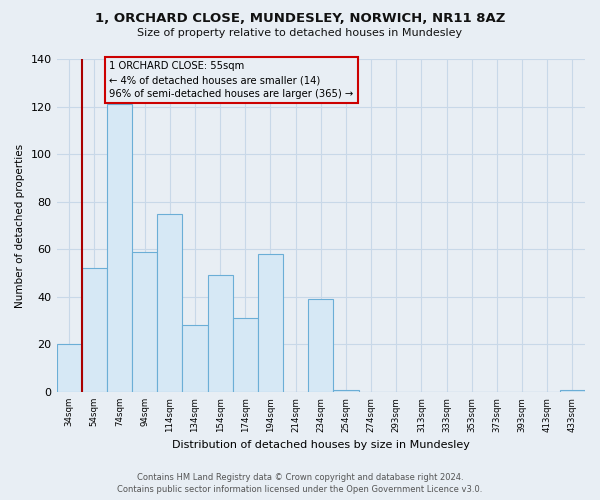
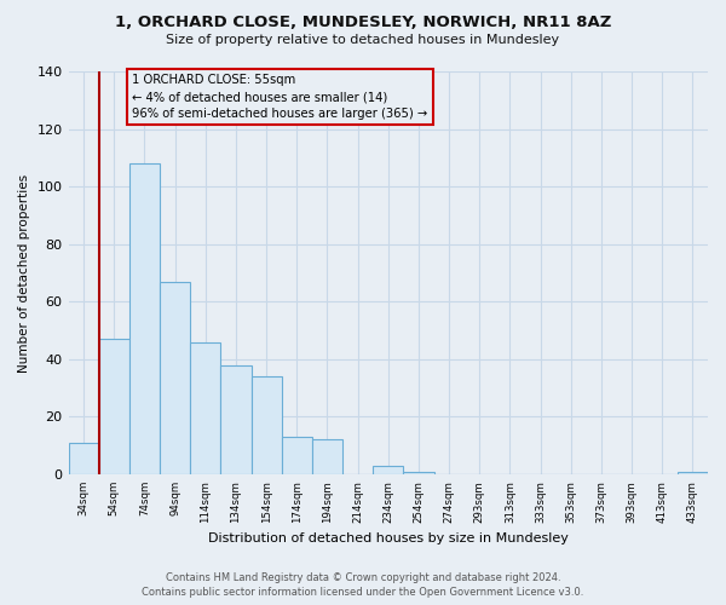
34sqm: 20 -> 11
54sqm: 52 -> 47
74sqm: 121 -> 108
94sqm: 59 -> 67
114sqm: 75 -> 46
134sqm: 28 -> 38
154sqm: 49 -> 34
174sqm: 31 -> 13
194sqm: 58 -> 12
234sqm: 39 -> 3
